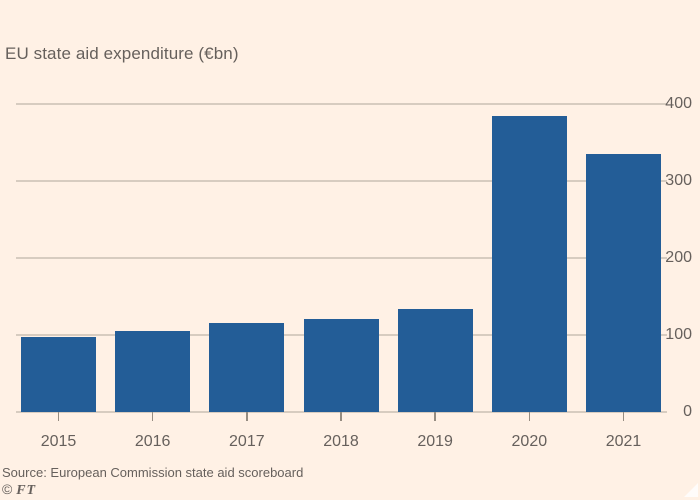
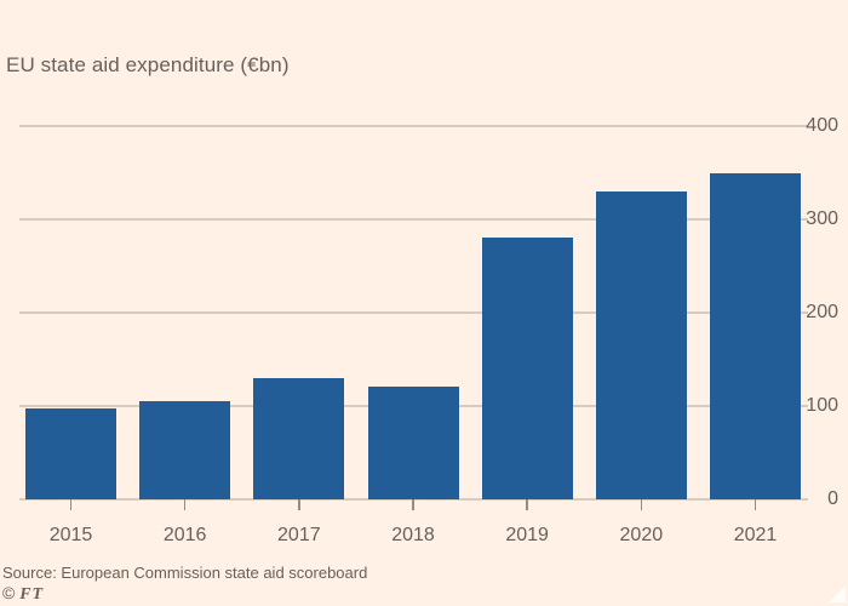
2017: 120 -> 130
2019: 130 -> 280
2020: 380 -> 330
2021: 340 -> 350
